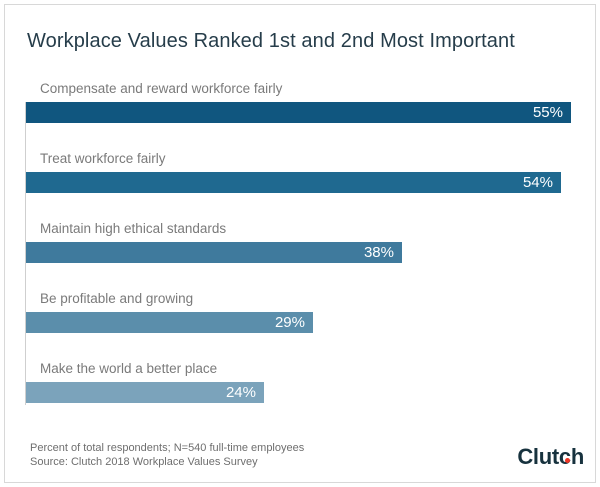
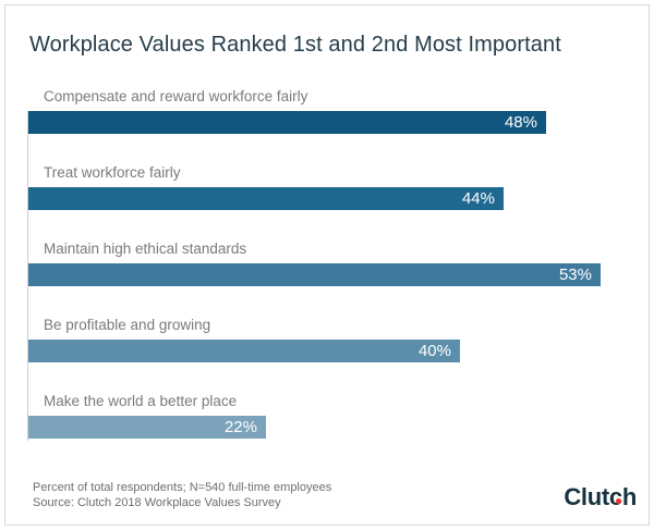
Compensate and reward workforce fairly: 55% -> 48%
Treat workforce fairly: 54% -> 44%
Maintain high ethical standards: 38% -> 53%
Be profitable and growing: 29% -> 40%
Make the world a better place: 24% -> 22%
